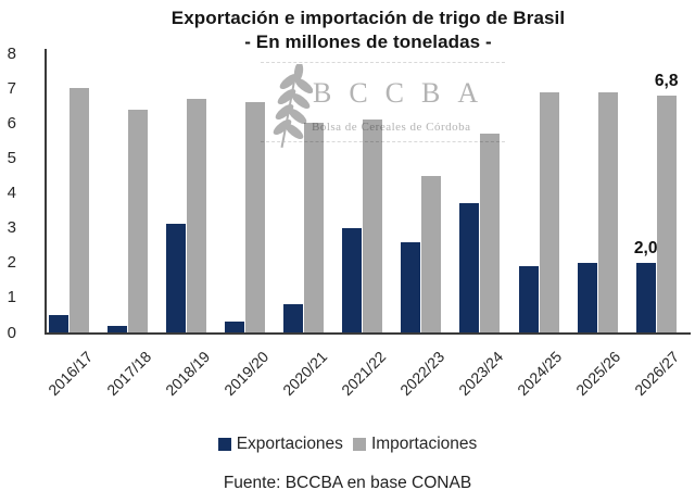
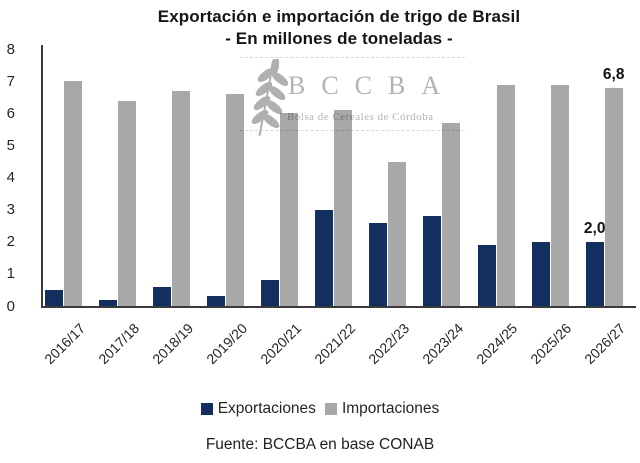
Exportaciones/2018/19: 3.1 -> 0.6
Exportaciones/2023/24: 3.7 -> 2.8
